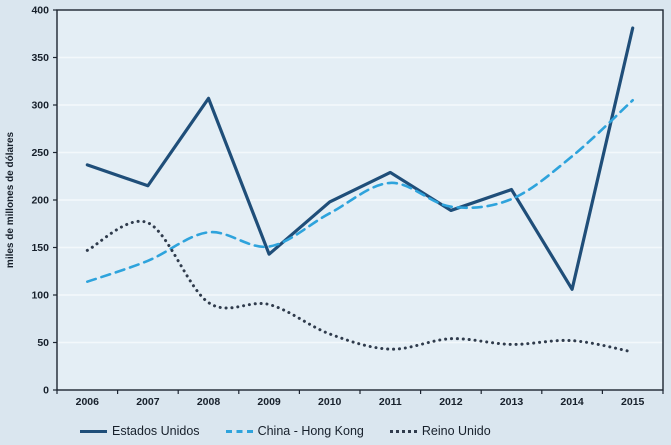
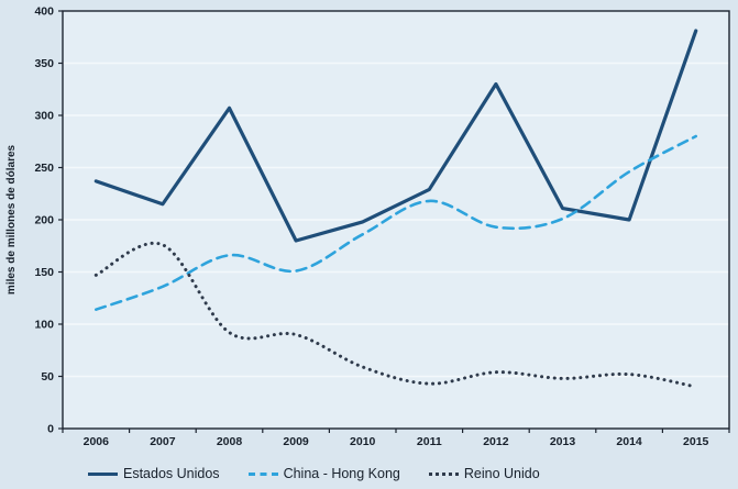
Estados Unidos/2009: 140 -> 180
Estados Unidos/2012: 190 -> 330
Estados Unidos/2014: 110 -> 200
China - Hong Kong/2015: 300 -> 280
